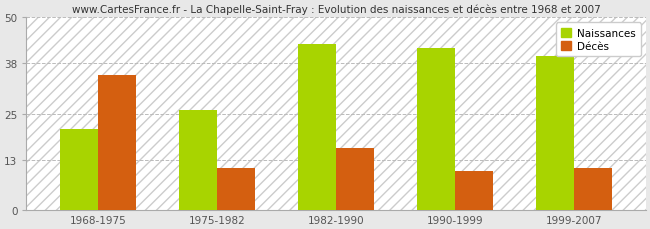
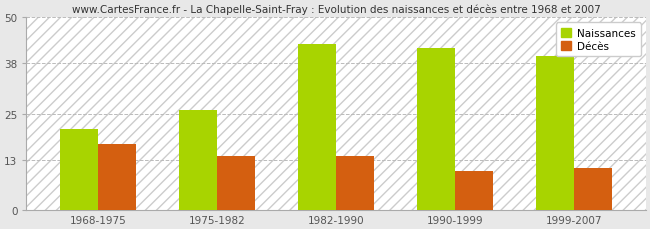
Décès/1968-1975: 35 -> 17
Décès/1975-1982: 11 -> 14
Décès/1982-1990: 16 -> 14
